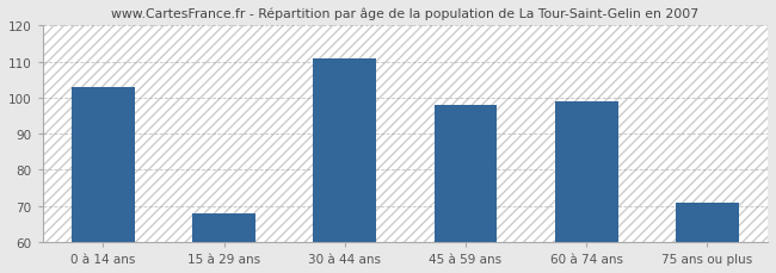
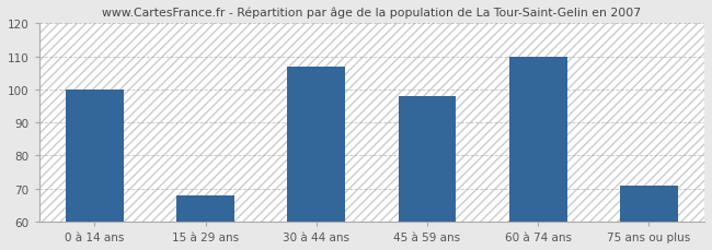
0 à 14 ans: 103 -> 100
30 à 44 ans: 111 -> 107
60 à 74 ans: 99 -> 110
